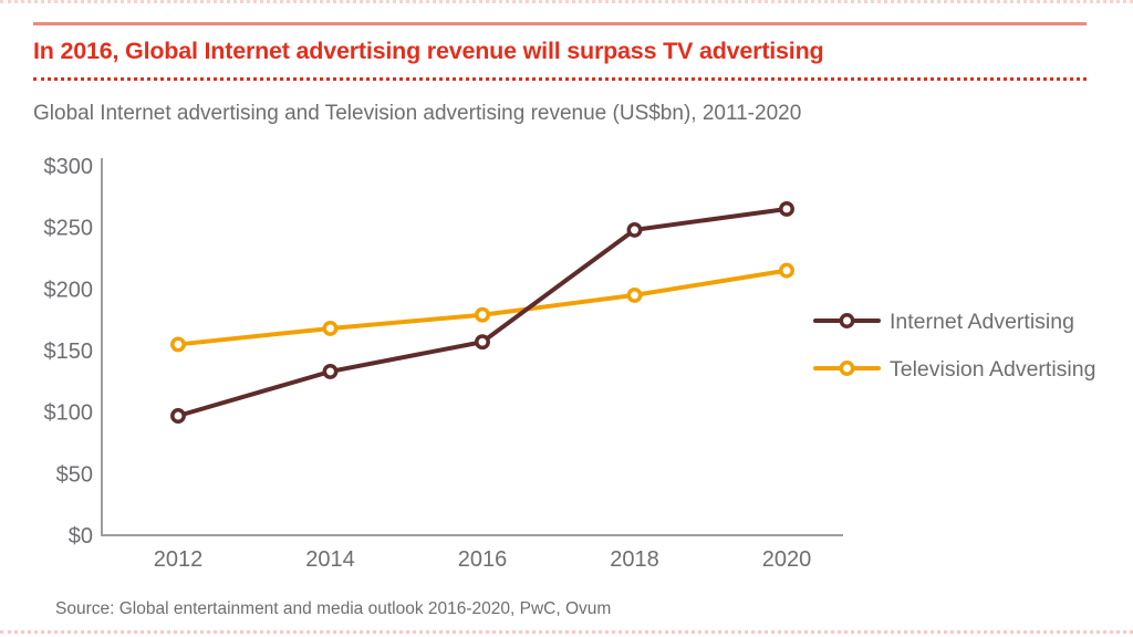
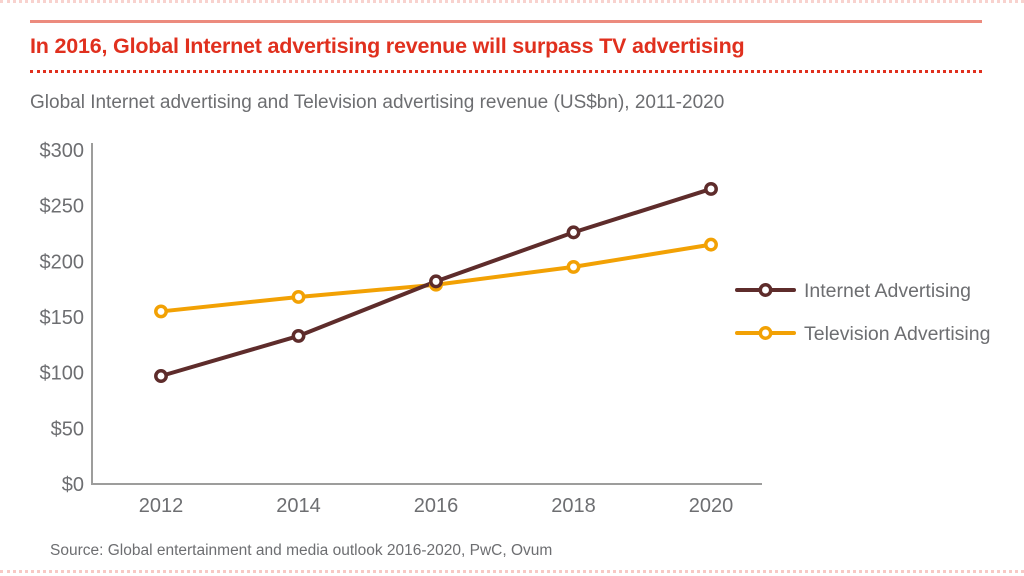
Internet Advertising/2016: $157 -> $182
Internet Advertising/2018: $248 -> $226
